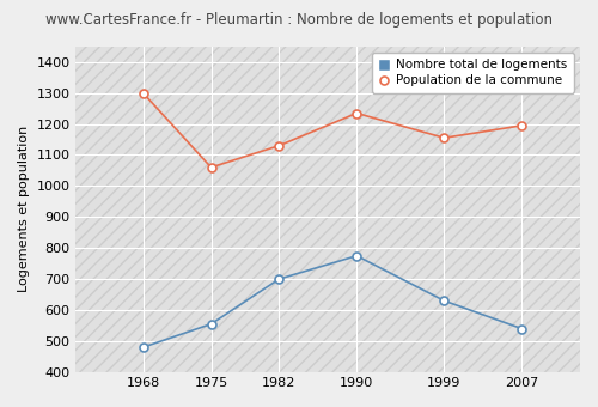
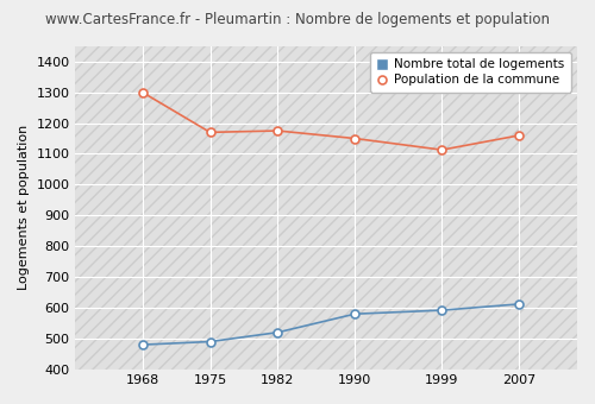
Nombre total de logements/1975: 555 -> 490
Population de la commune/1975: 1060 -> 1170
Nombre total de logements/1982: 700 -> 520
Population de la commune/1982: 1130 -> 1175
Nombre total de logements/1990: 775 -> 580
Population de la commune/1990: 1235 -> 1150
Nombre total de logements/1999: 630 -> 592
Population de la commune/1999: 1155 -> 1113
Nombre total de logements/2007: 540 -> 612
Population de la commune/2007: 1195 -> 1160
